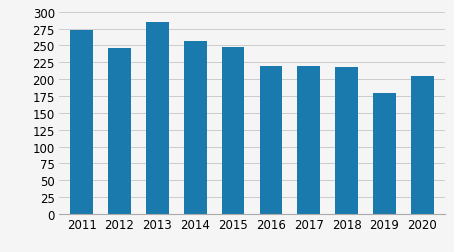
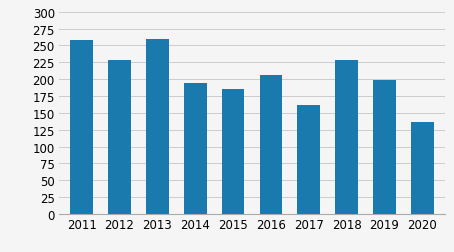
2011: 273 -> 258
2012: 246 -> 228
2013: 285 -> 260
2014: 257 -> 194
2015: 247 -> 186
2016: 219 -> 206
2017: 219 -> 162
2018: 218 -> 228
2019: 180 -> 198
2020: 205 -> 136
